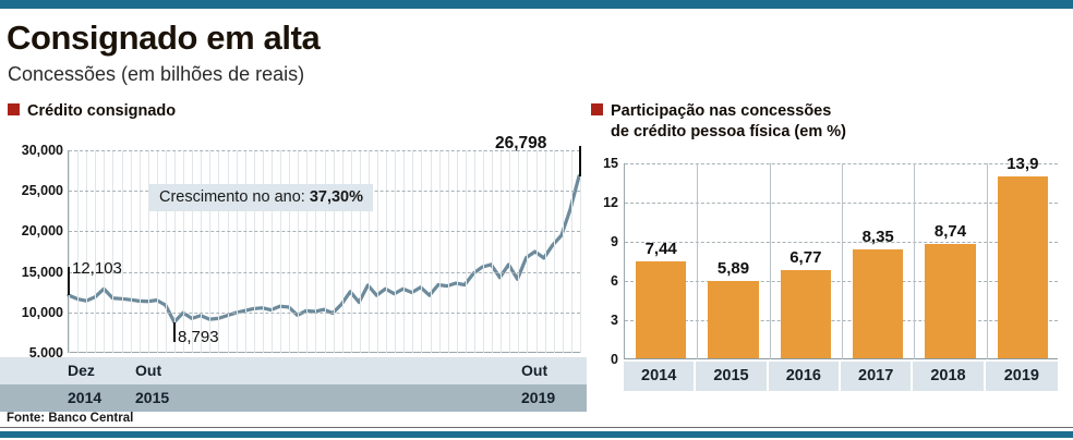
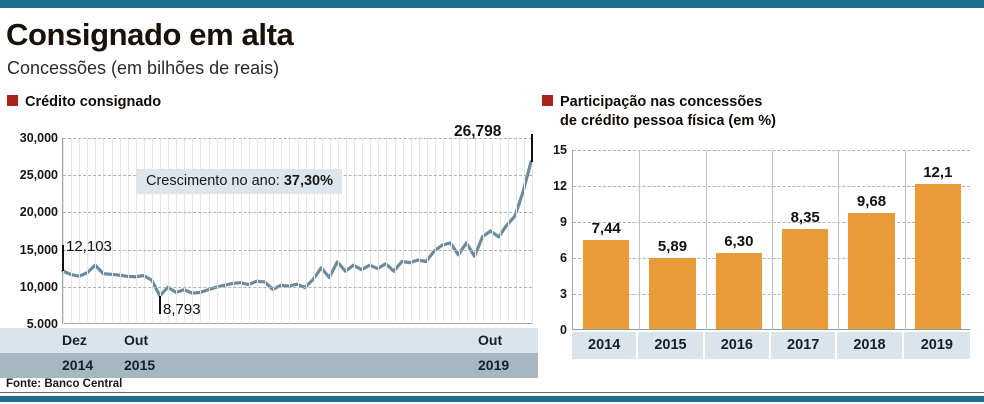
Participação nas concessões de crédito pessoa física (em %)/2016: 6,77 -> 6,30
Participação nas concessões de crédito pessoa física (em %)/2018: 8,74 -> 9,68
Participação nas concessões de crédito pessoa física (em %)/2019: 13,9 -> 12,1
